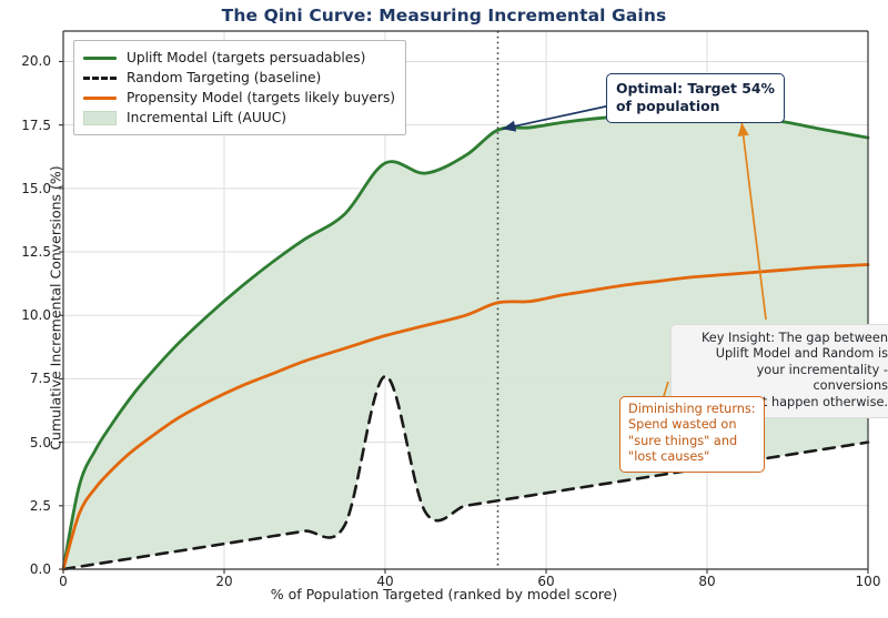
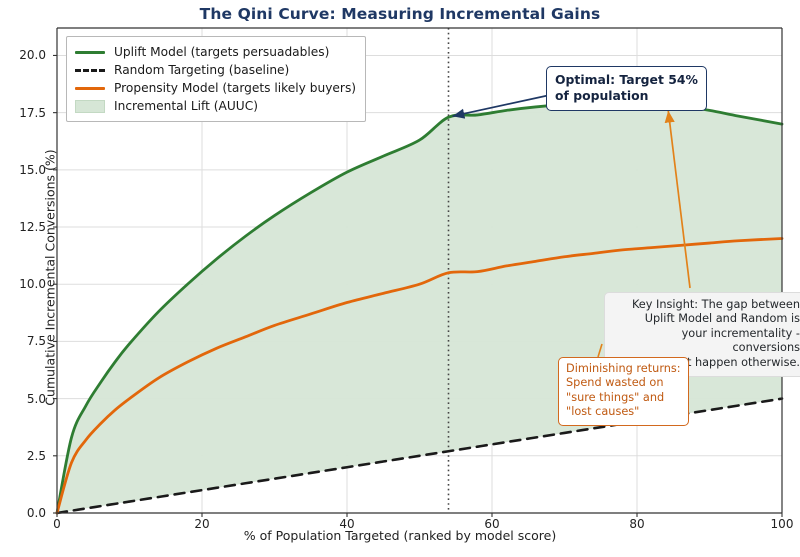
Uplift Model (targets persuadables)/40: 16.0 -> 14.9
Random Targeting (baseline)/40: 7.6 -> 2.0
